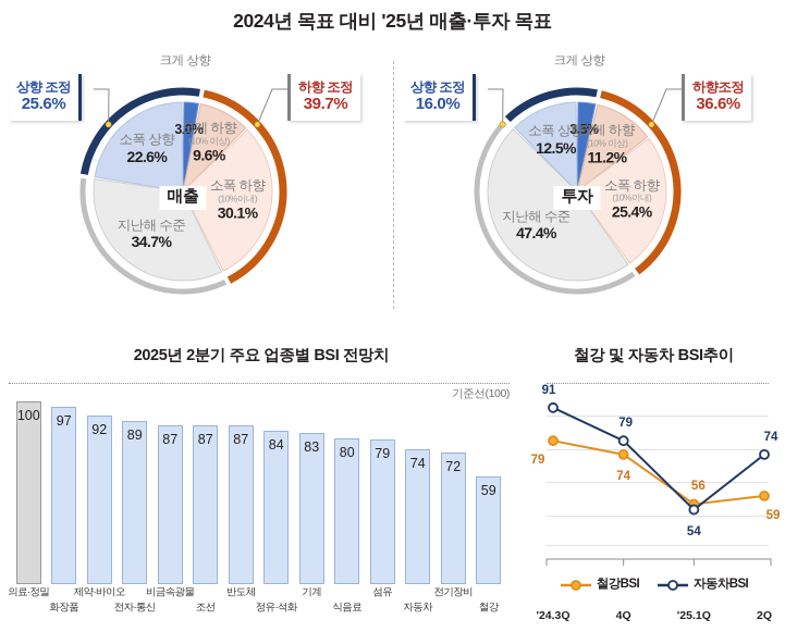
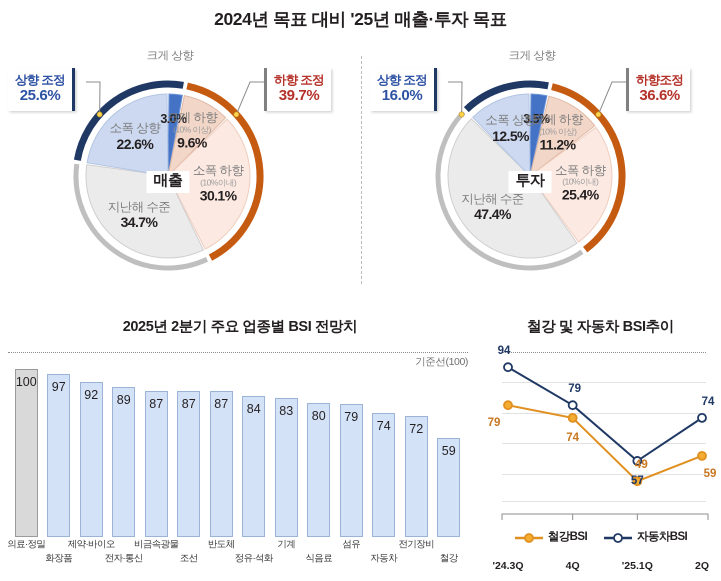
철강 및 자동차 BSI추이/자동차BSI/'24.3Q: 91 -> 94
철강 및 자동차 BSI추이/철강BSI/'25.1Q: 56 -> 49
철강 및 자동차 BSI추이/자동차BSI/'25.1Q: 54 -> 57
